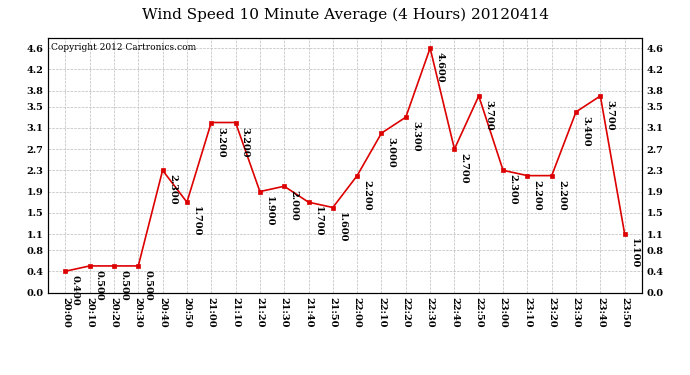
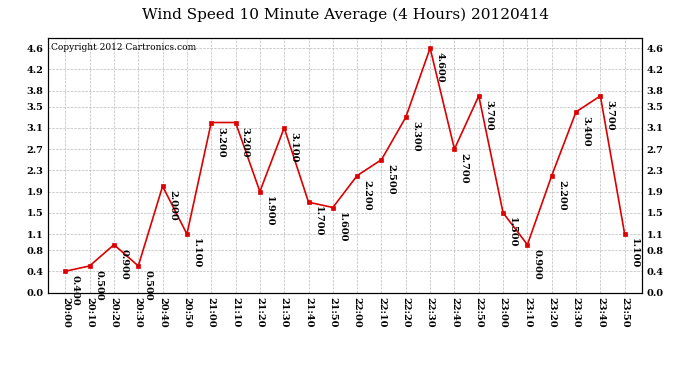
20:20: 0.500 -> 0.900
20:40: 2.300 -> 2.000
20:50: 1.700 -> 1.100
21:30: 2.000 -> 3.100
22:10: 3.000 -> 2.500
23:00: 2.300 -> 1.500
23:10: 2.200 -> 0.900
